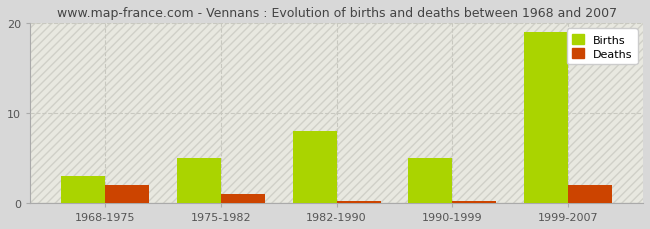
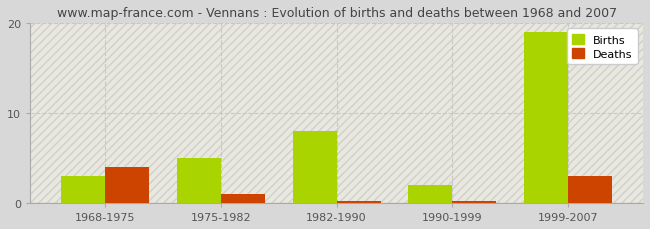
Deaths/1968-1975: 2.0 -> 4.0
Births/1990-1999: 5 -> 2
Deaths/1999-2007: 2.0 -> 3.0
